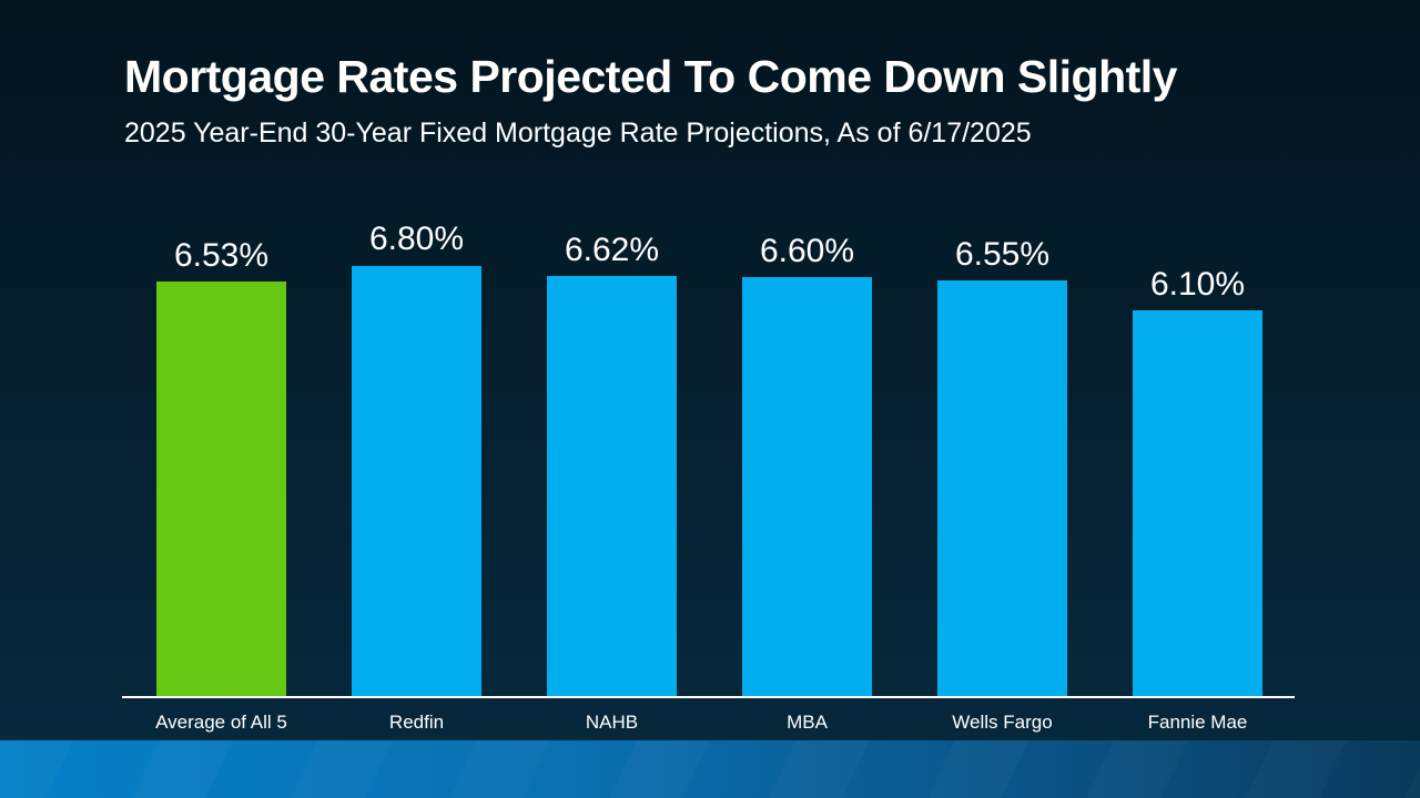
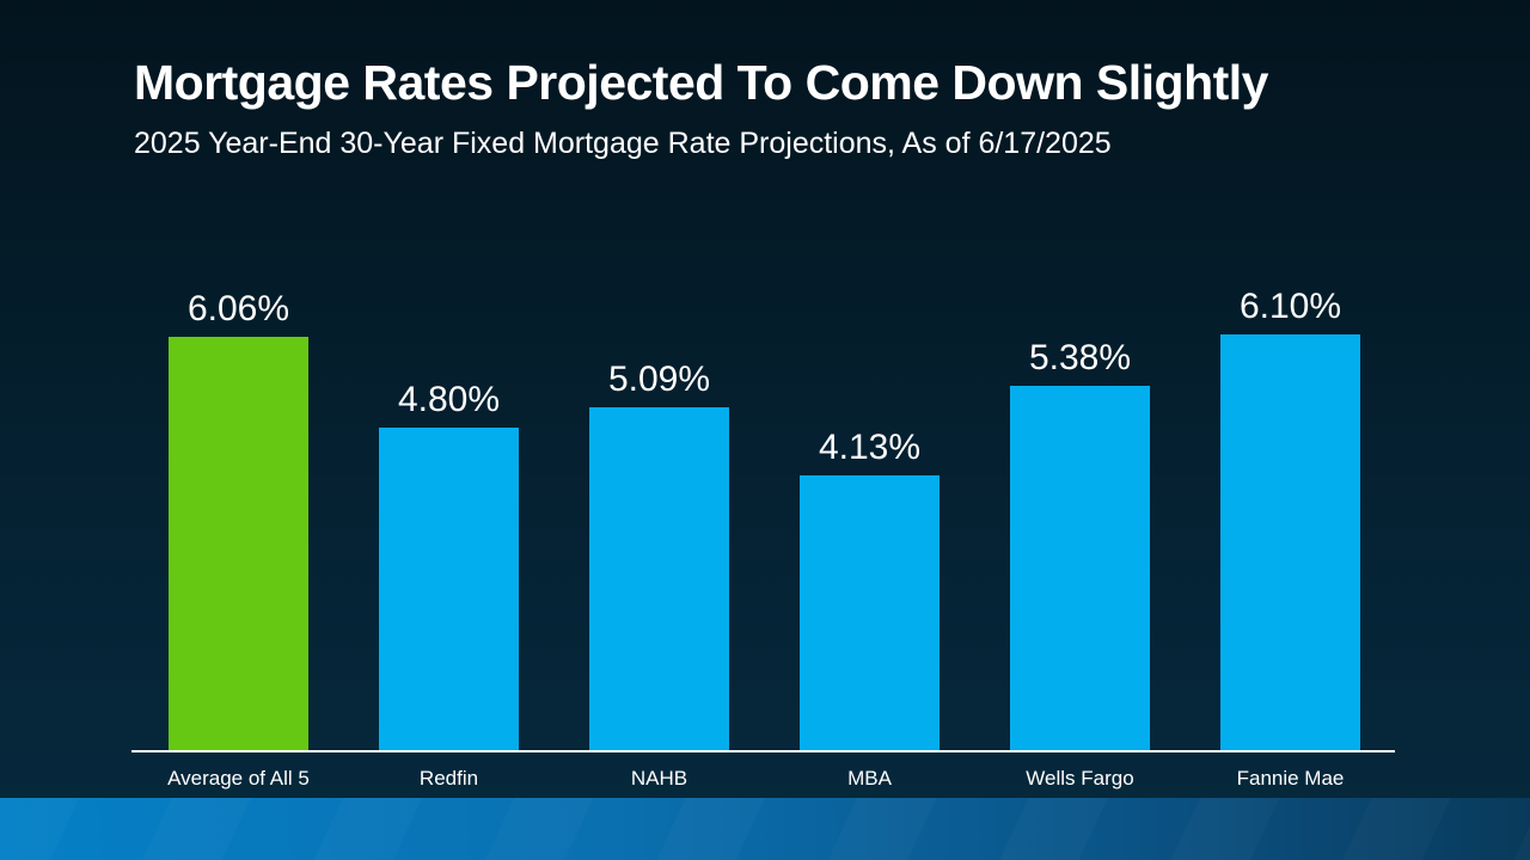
Average of All 5: 6.53% -> 6.06%
Redfin: 6.80% -> 4.80%
NAHB: 6.62% -> 5.09%
MBA: 6.60% -> 4.13%
Wells Fargo: 6.55% -> 5.38%
